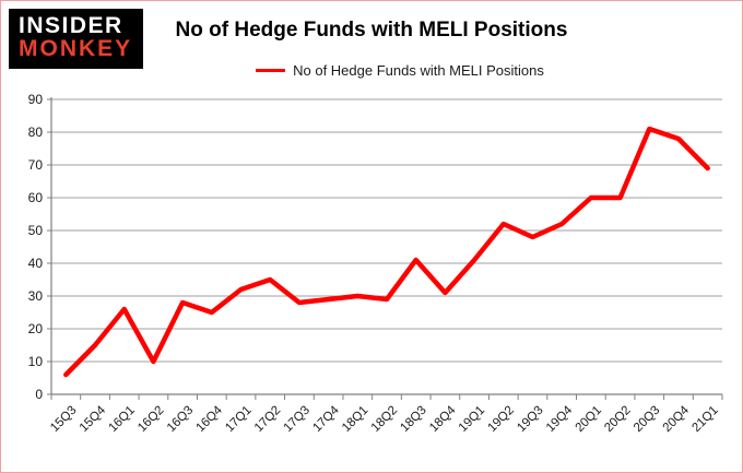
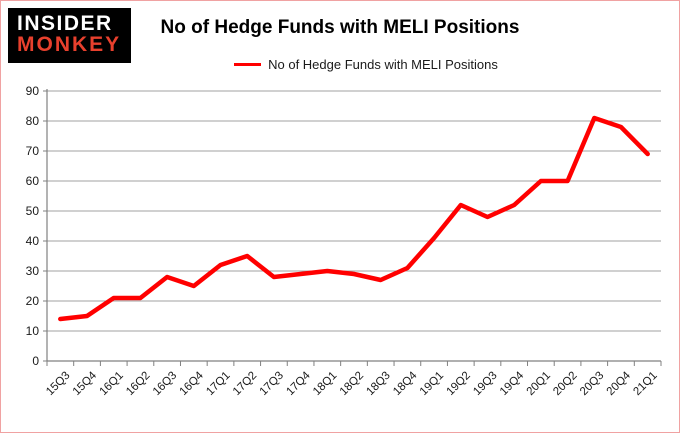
15Q3: 6 -> 14
16Q1: 26 -> 21
16Q2: 10 -> 21
18Q3: 41 -> 27
